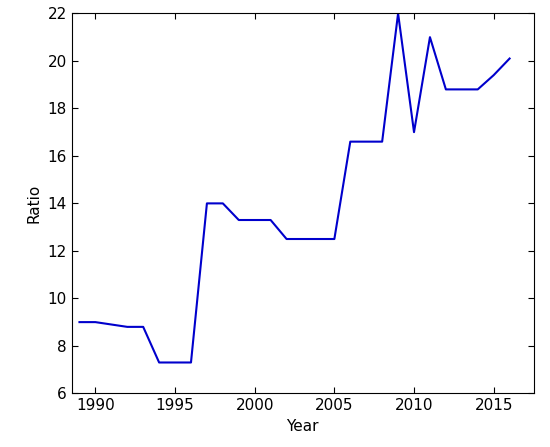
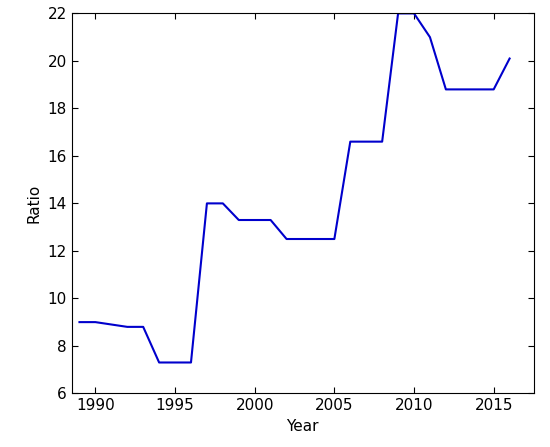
2010: 17.0 -> 22.0
2015: 19.4 -> 18.8
